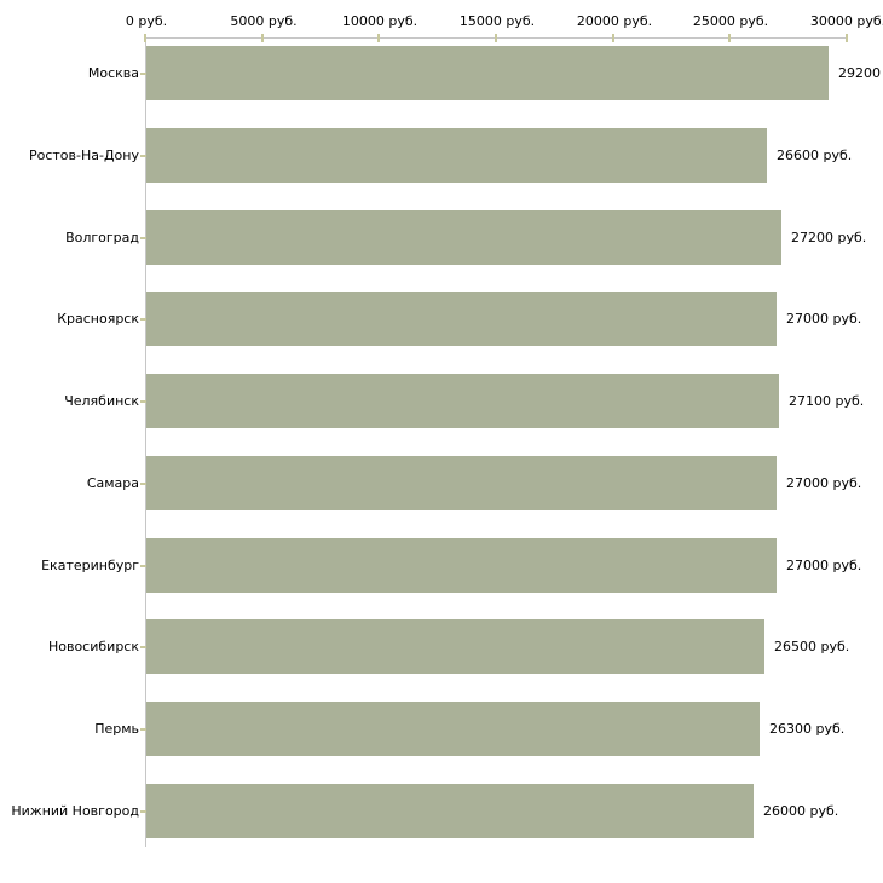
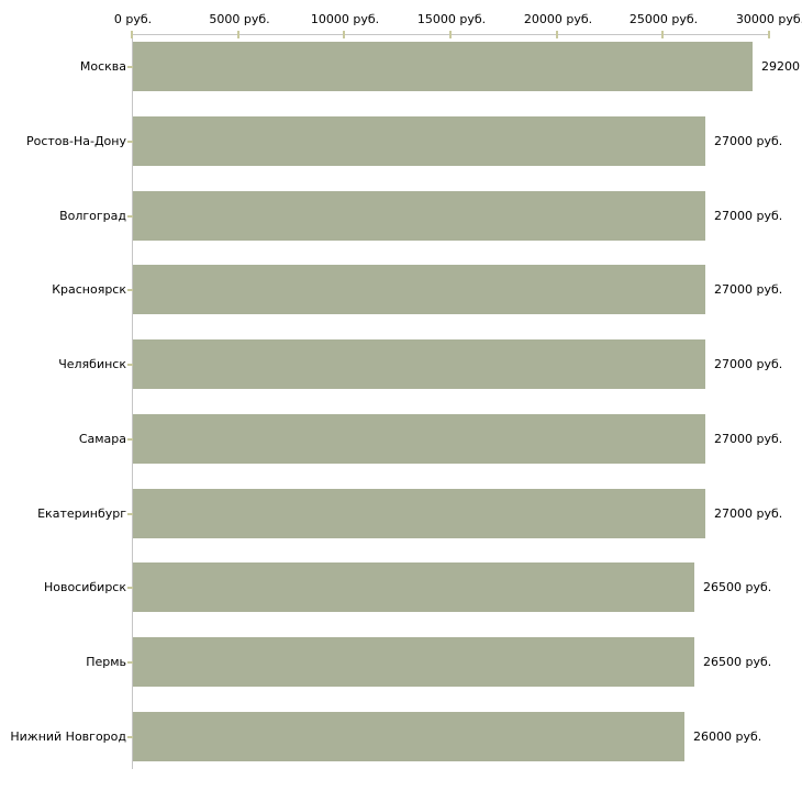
Ростов-На-Дону: 26600 -> 27000
Волгоград: 27200 -> 27000
Челябинск: 27100 -> 27000
Пермь: 26300 -> 26500
